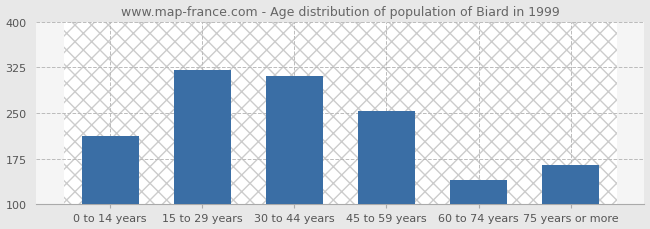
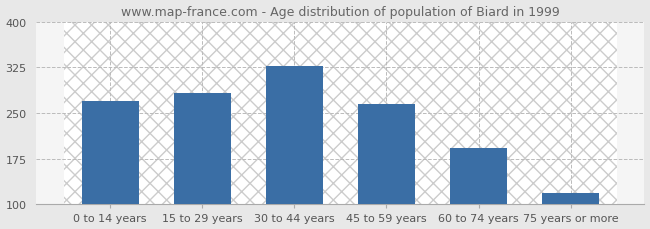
0 to 14 years: 212 -> 270
15 to 29 years: 320 -> 283
30 to 44 years: 310 -> 327
45 to 59 years: 254 -> 265
60 to 74 years: 140 -> 193
75 years or more: 164 -> 118
